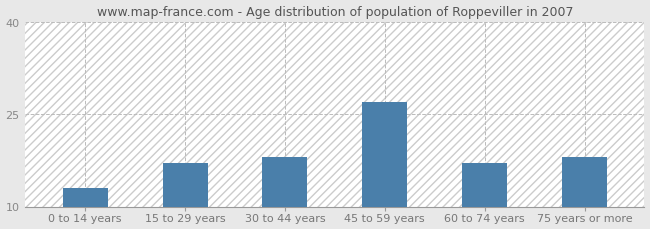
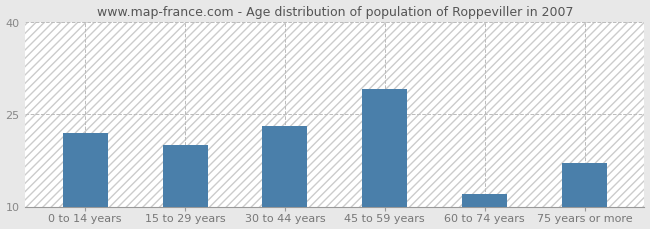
0 to 14 years: 13 -> 22
15 to 29 years: 17 -> 20
30 to 44 years: 18 -> 23
45 to 59 years: 27 -> 29
60 to 74 years: 17 -> 12
75 years or more: 18 -> 17
